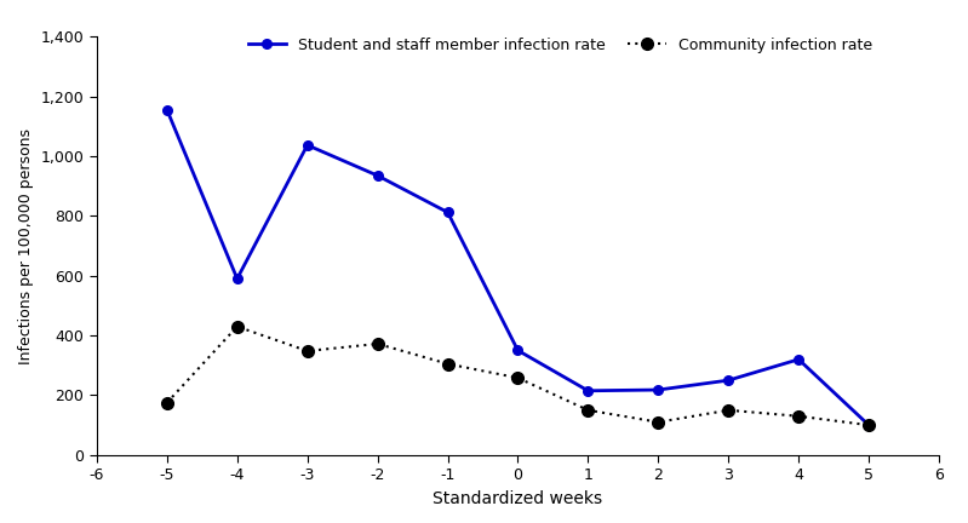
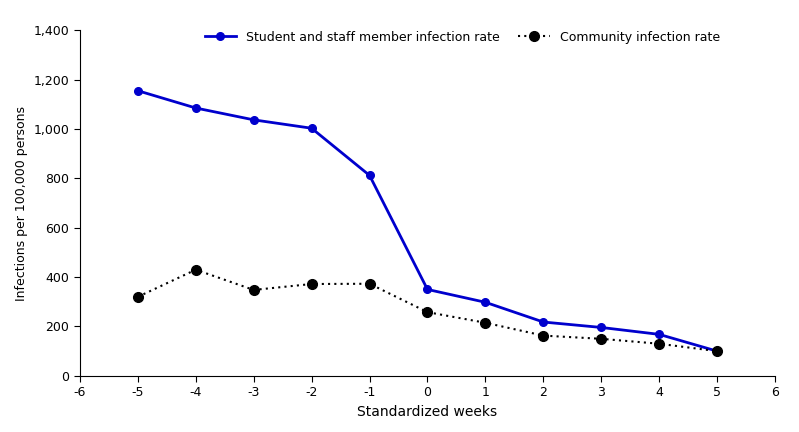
Community infection rate/-5: 175 -> 320
Student and staff member infection rate/-4: 590 -> 1,085
Student and staff member infection rate/-2: 935 -> 1,003
Community infection rate/-1: 305 -> 373
Student and staff member infection rate/1: 215 -> 298
Community infection rate/1: 150 -> 215
Community infection rate/2: 110 -> 163
Student and staff member infection rate/3: 250 -> 196
Student and staff member infection rate/4: 320 -> 168
